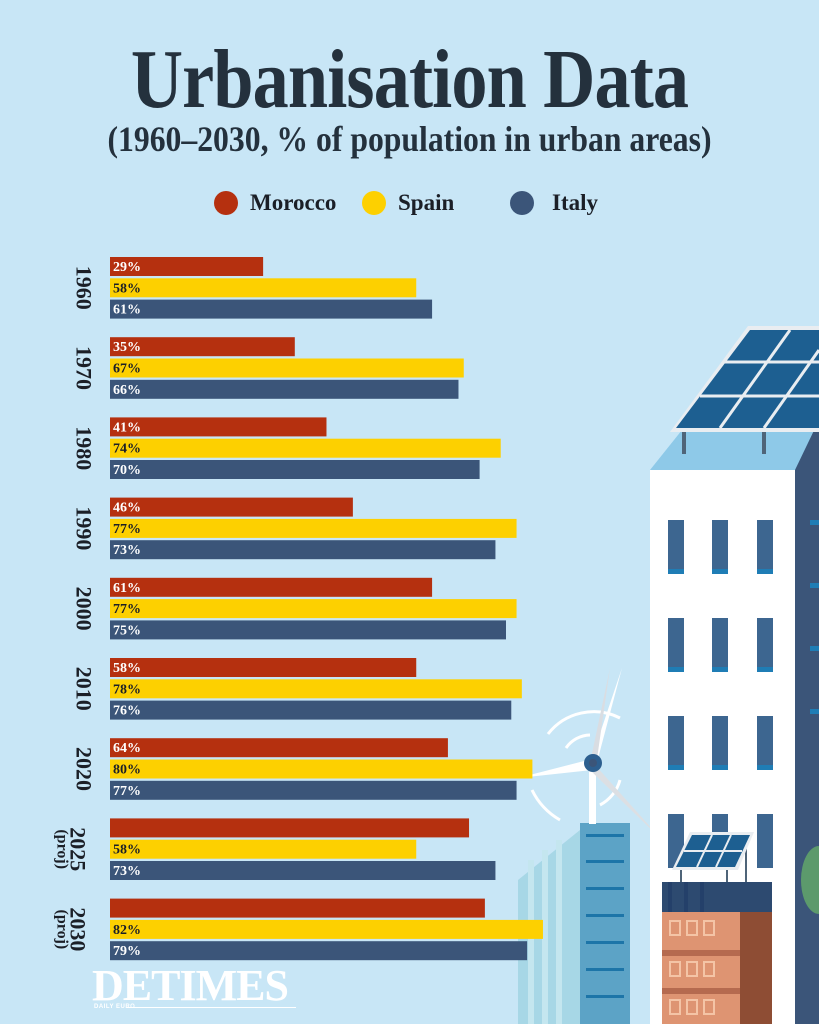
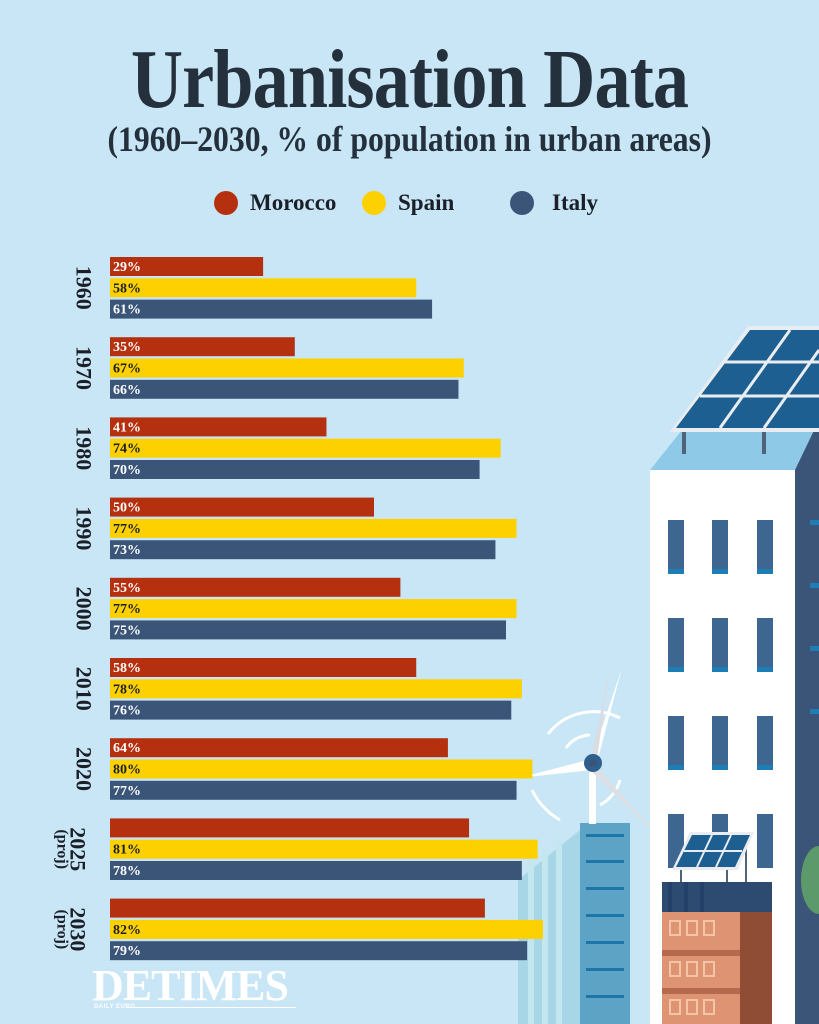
Morocco/1990: 46% -> 50%
Morocco/2000: 61% -> 55%
Spain/2025: 58% -> 81%
Italy/2025: 73% -> 78%
